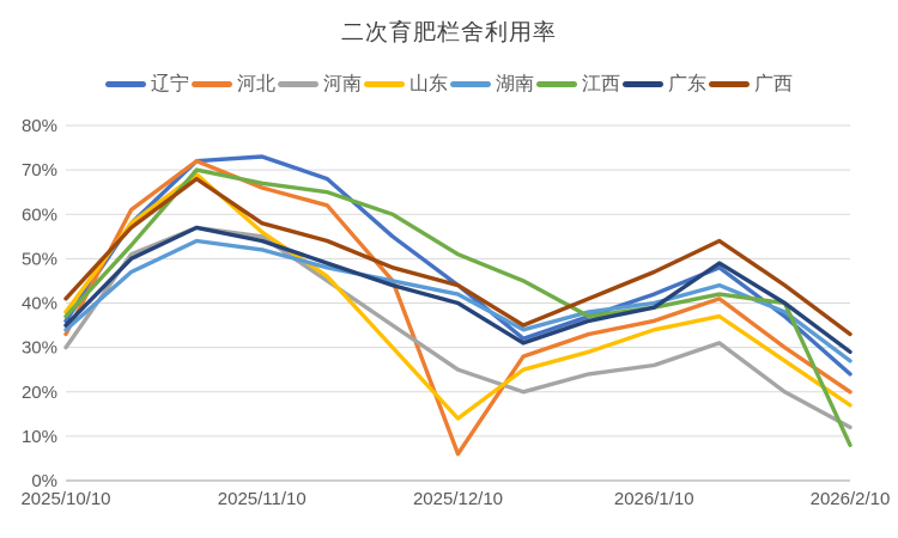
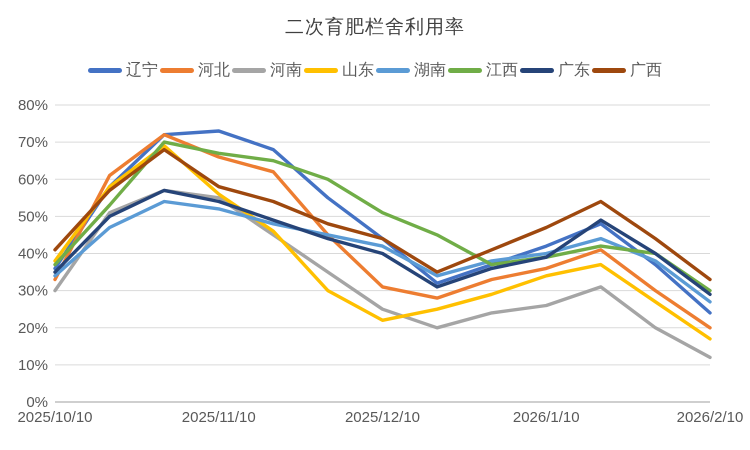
河北/2025/12/10: 6% -> 31%
山东/2025/12/10: 14% -> 22%
江西/2026/2/10: 8% -> 30%
